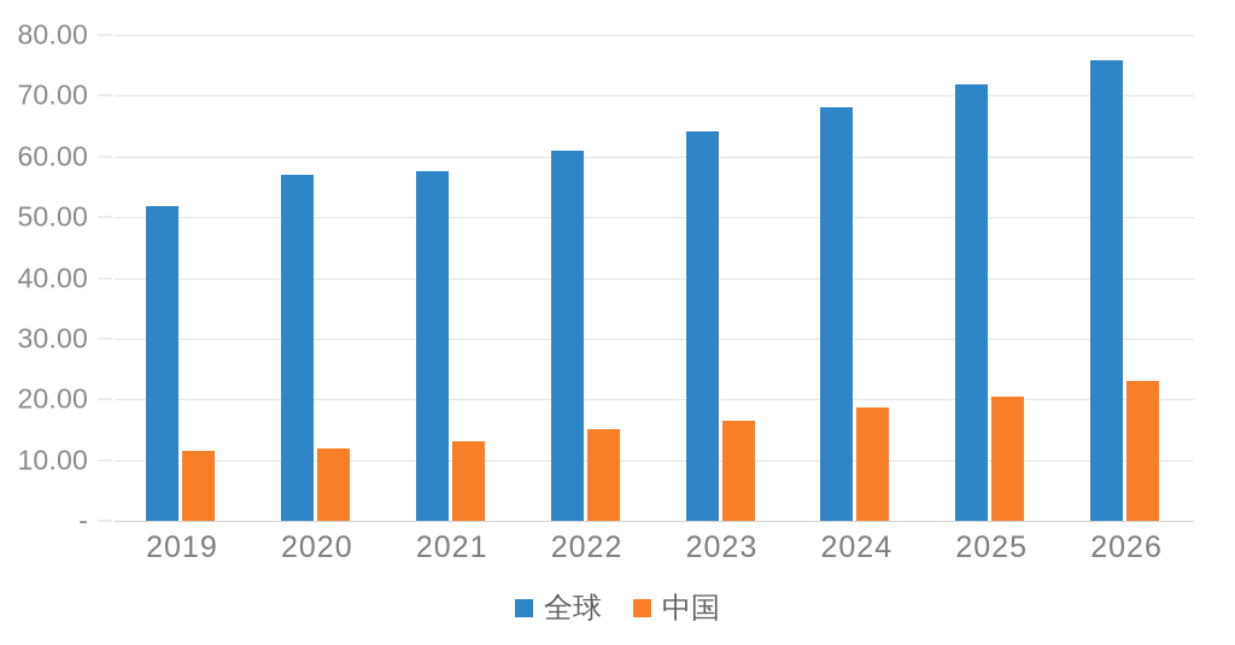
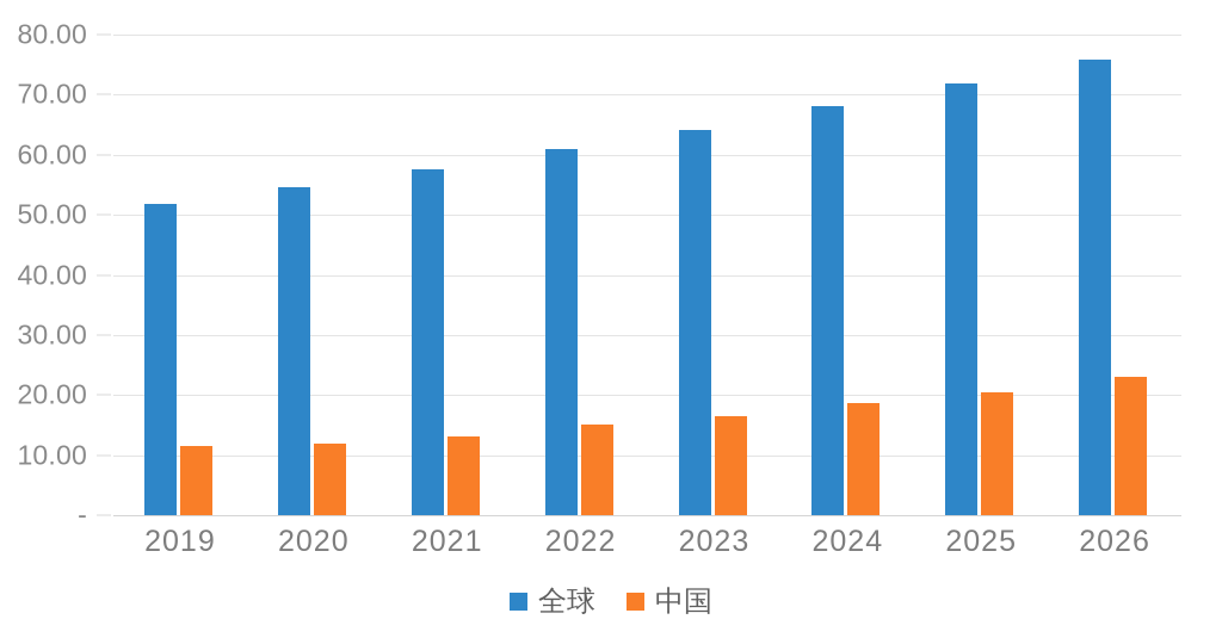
全球/2020: 57 -> 55
